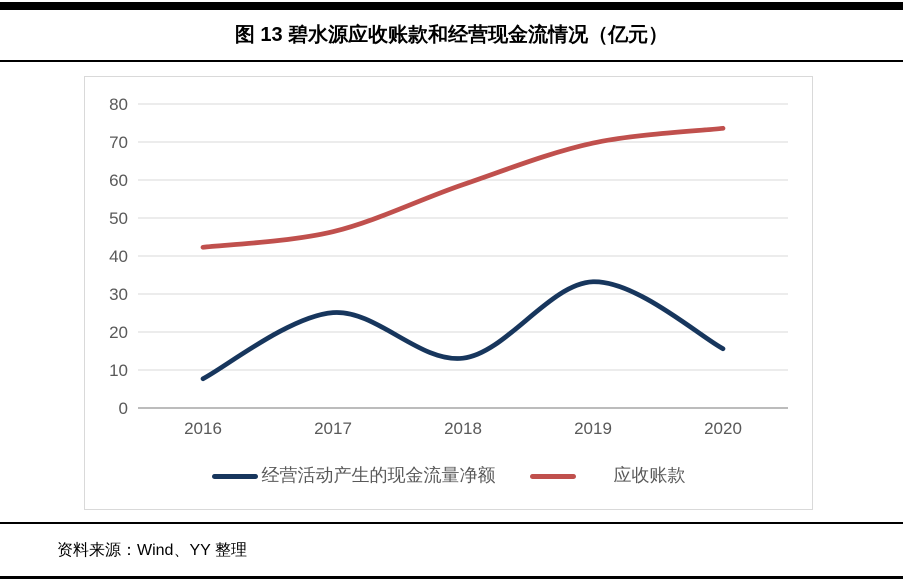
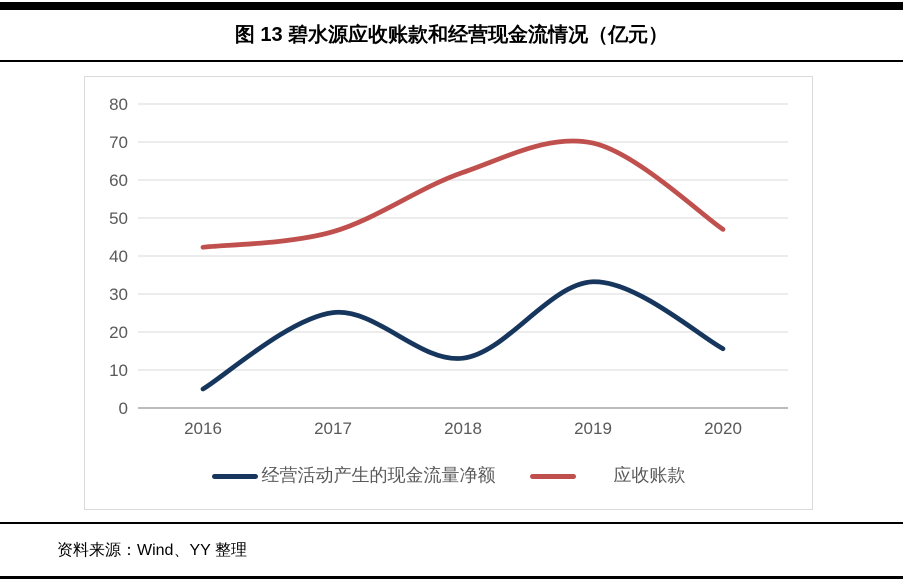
经营活动产生的现金流量净额/2016: 8 -> 5
应收账款/2018: 59 -> 62
应收账款/2020: 74 -> 47
